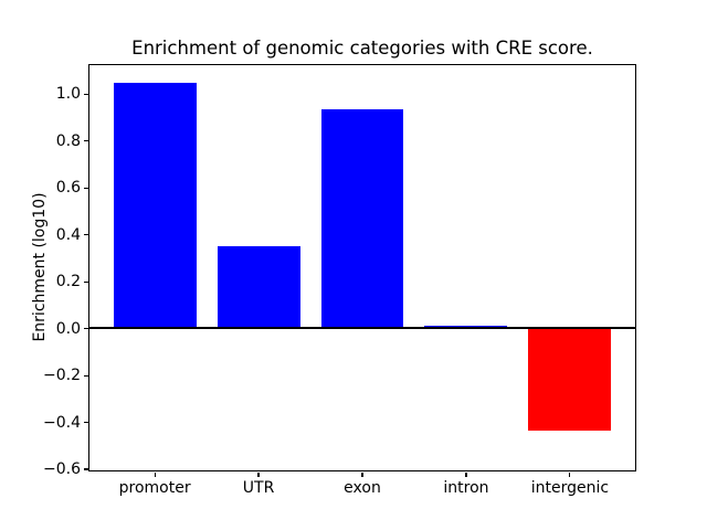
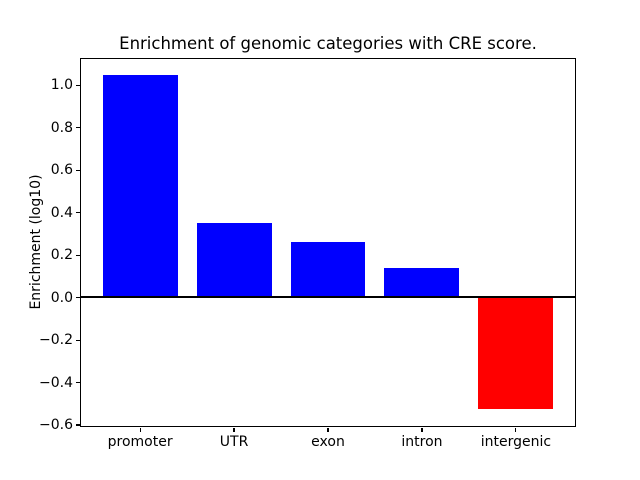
exon: 0.94 -> 0.26
intron: 0.01 -> 0.14
intergenic: -0.44 -> -0.53
